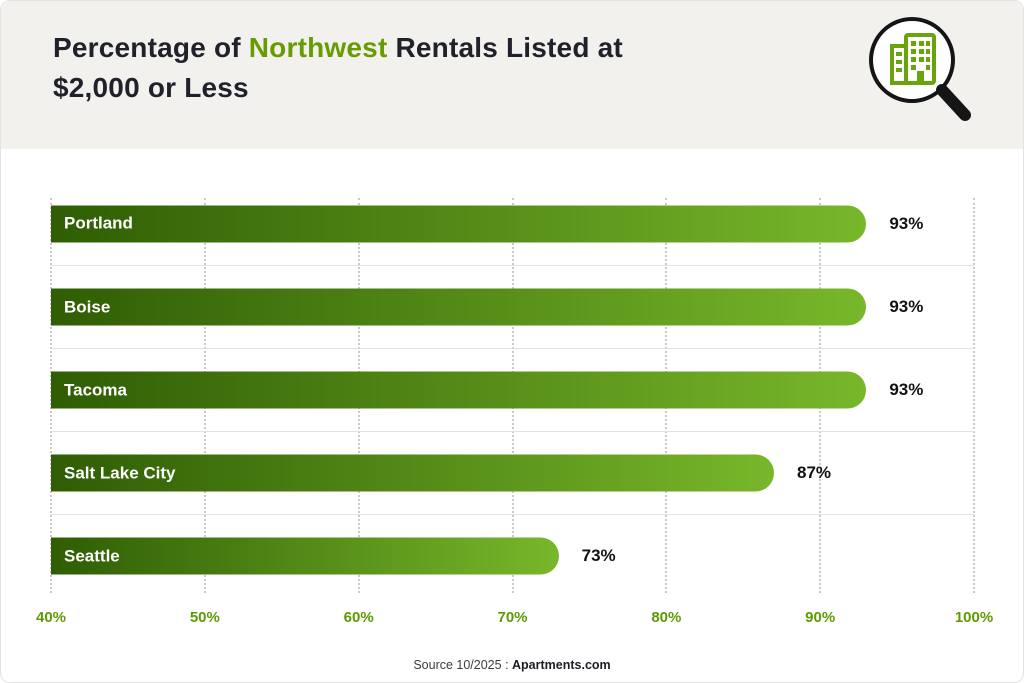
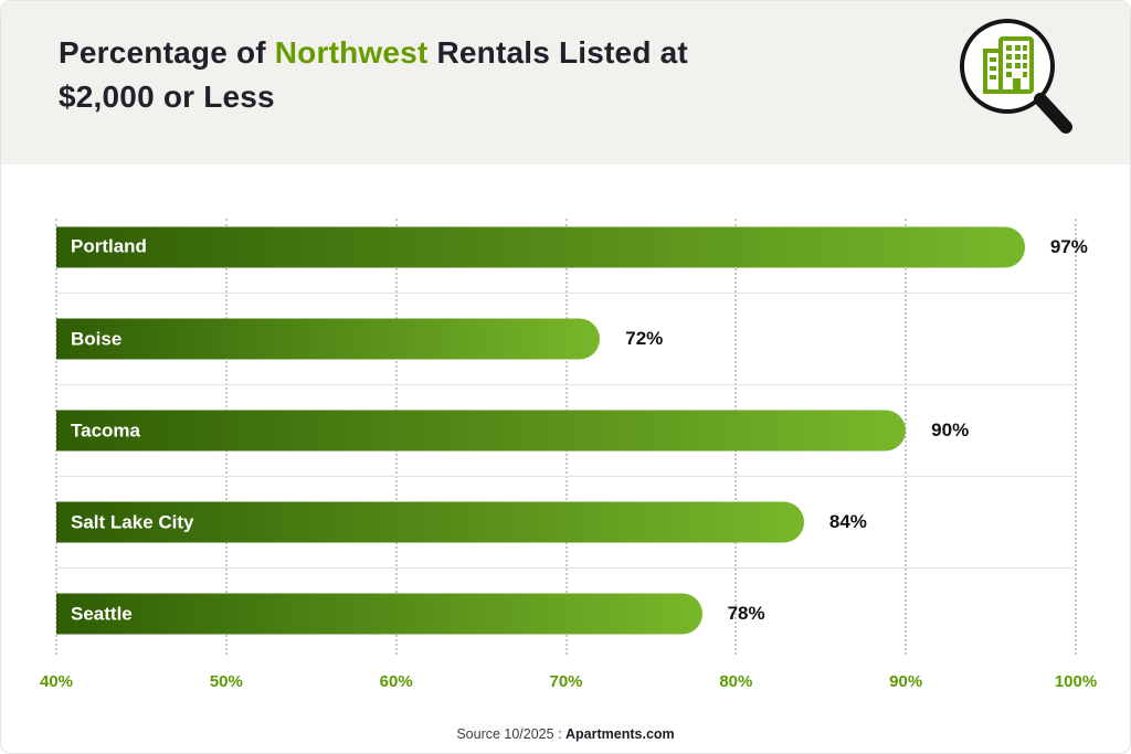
Portland: 93% -> 97%
Boise: 93% -> 72%
Tacoma: 93% -> 90%
Salt Lake City: 87% -> 84%
Seattle: 73% -> 78%
